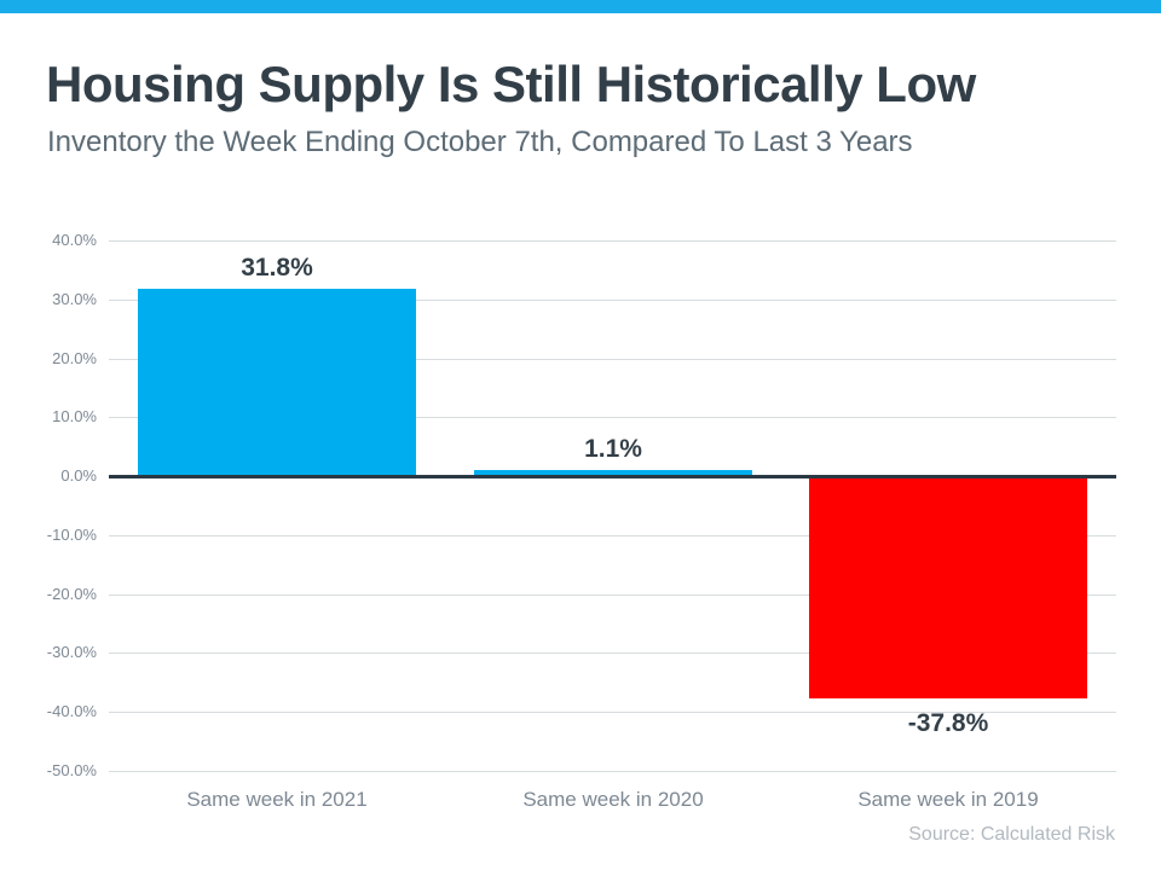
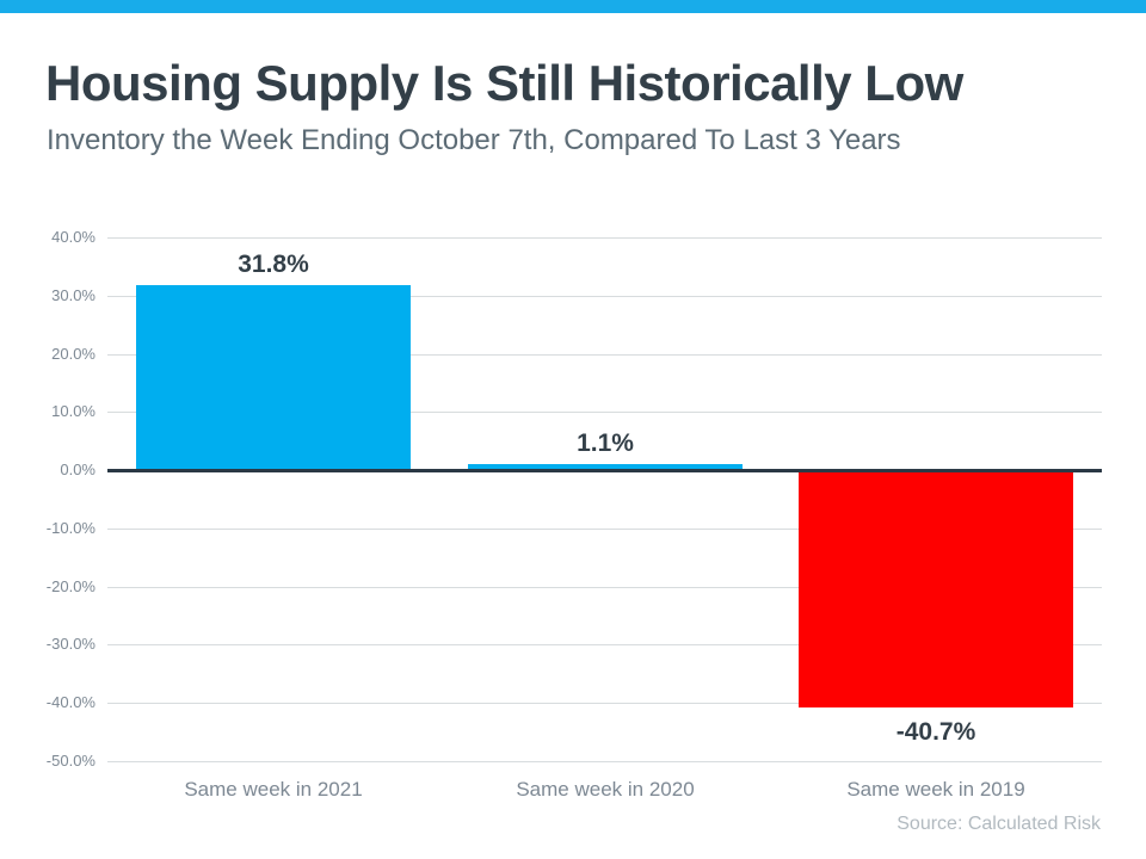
Same week in 2019: -37.8% -> -40.7%
